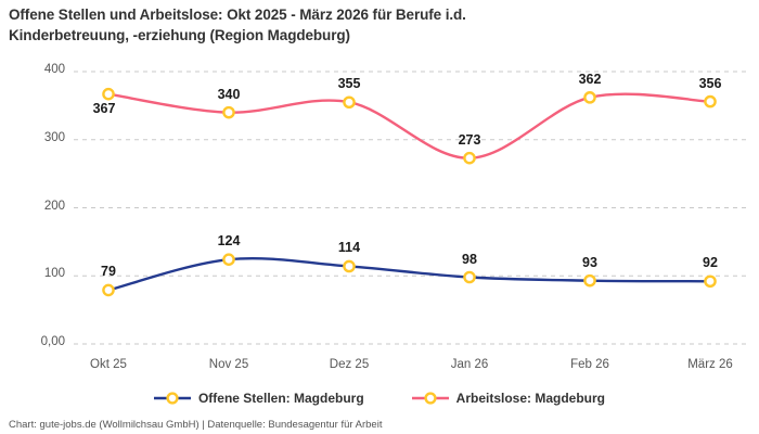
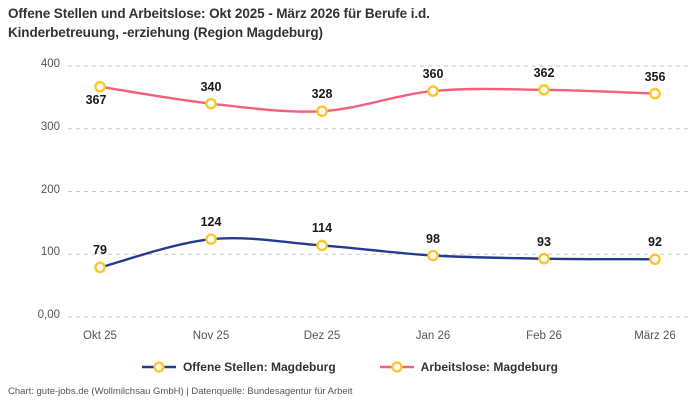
Arbeitslose: Magdeburg/Dez 25: 355 -> 328
Arbeitslose: Magdeburg/Jan 26: 273 -> 360
